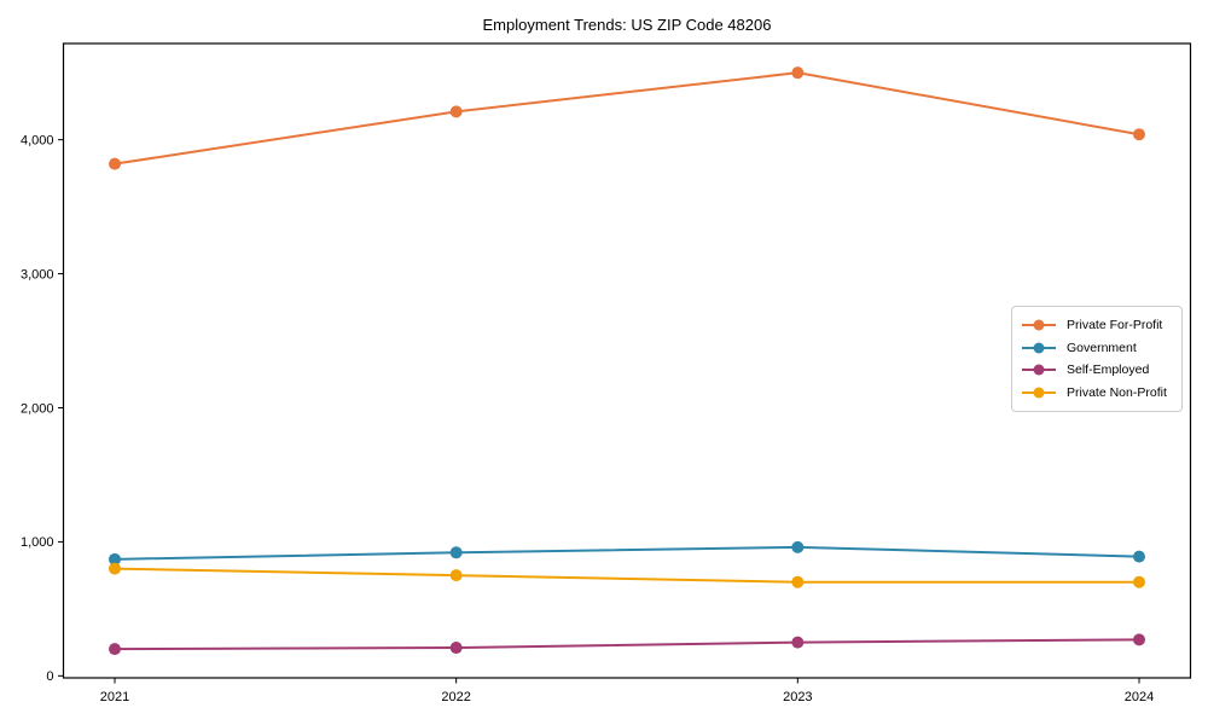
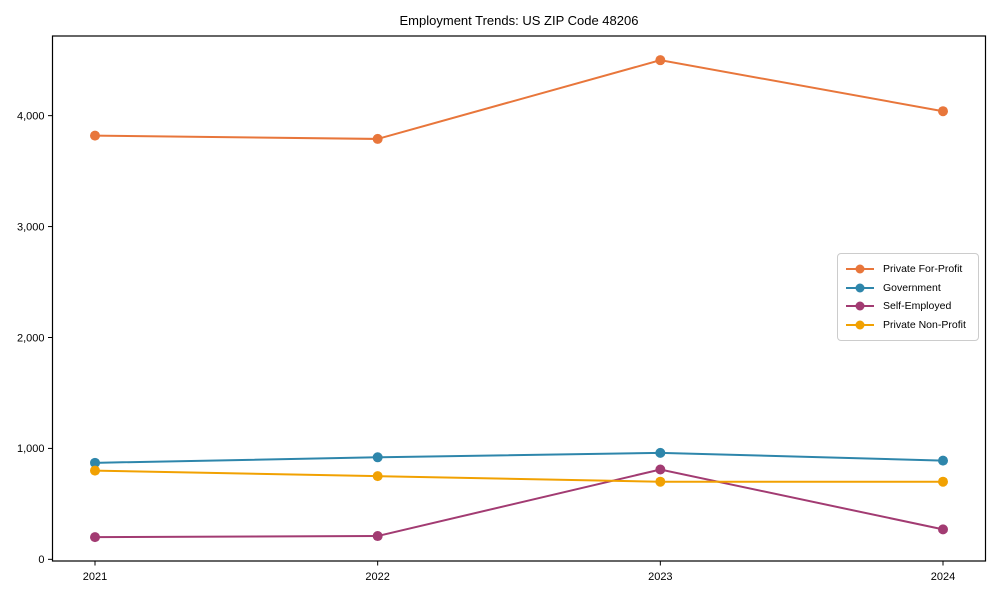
Private For-Profit/2022: 4210 -> 3790
Self-Employed/2023: 250 -> 810
